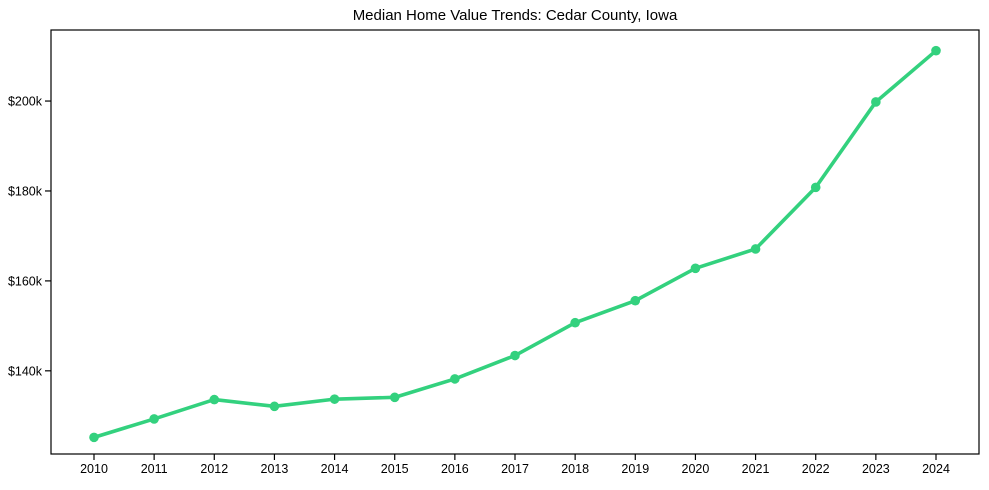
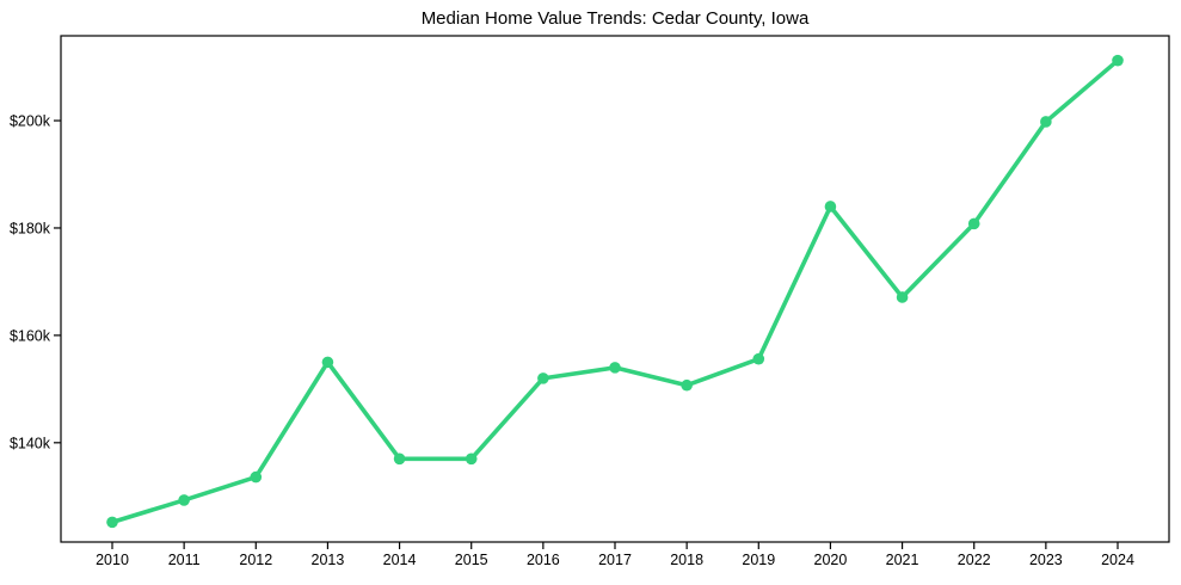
2013: $132k -> $155k
2014: $134k -> $137k
2015: $134k -> $137k
2016: $138k -> $152k
2017: $143k -> $154k
2020: $163k -> $184k
